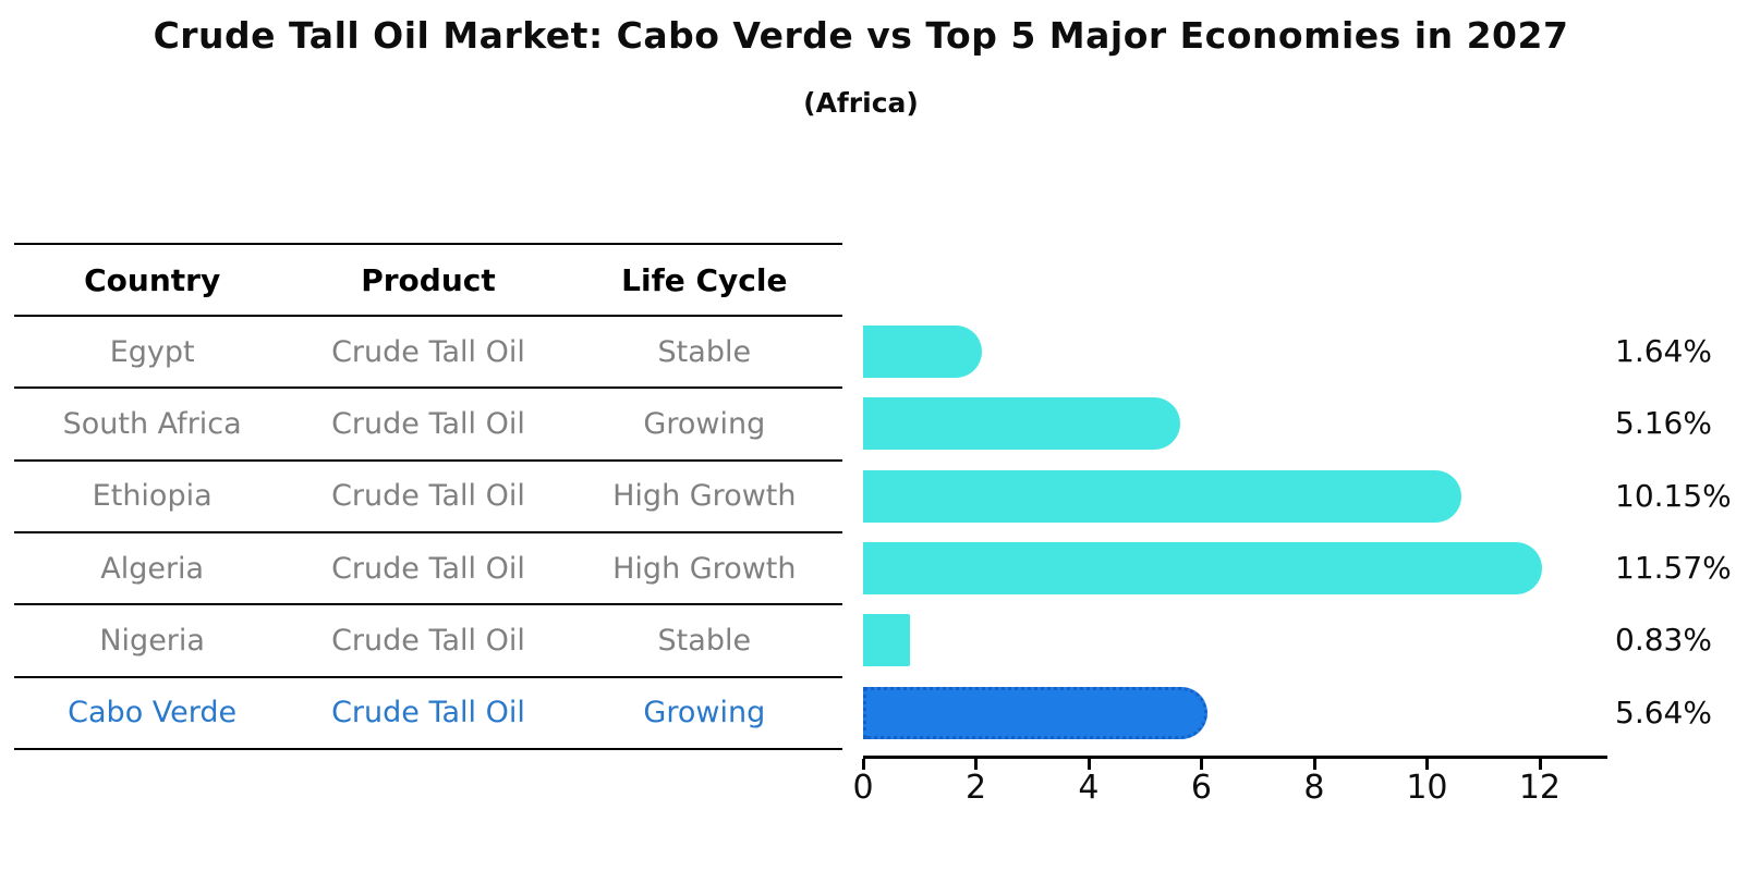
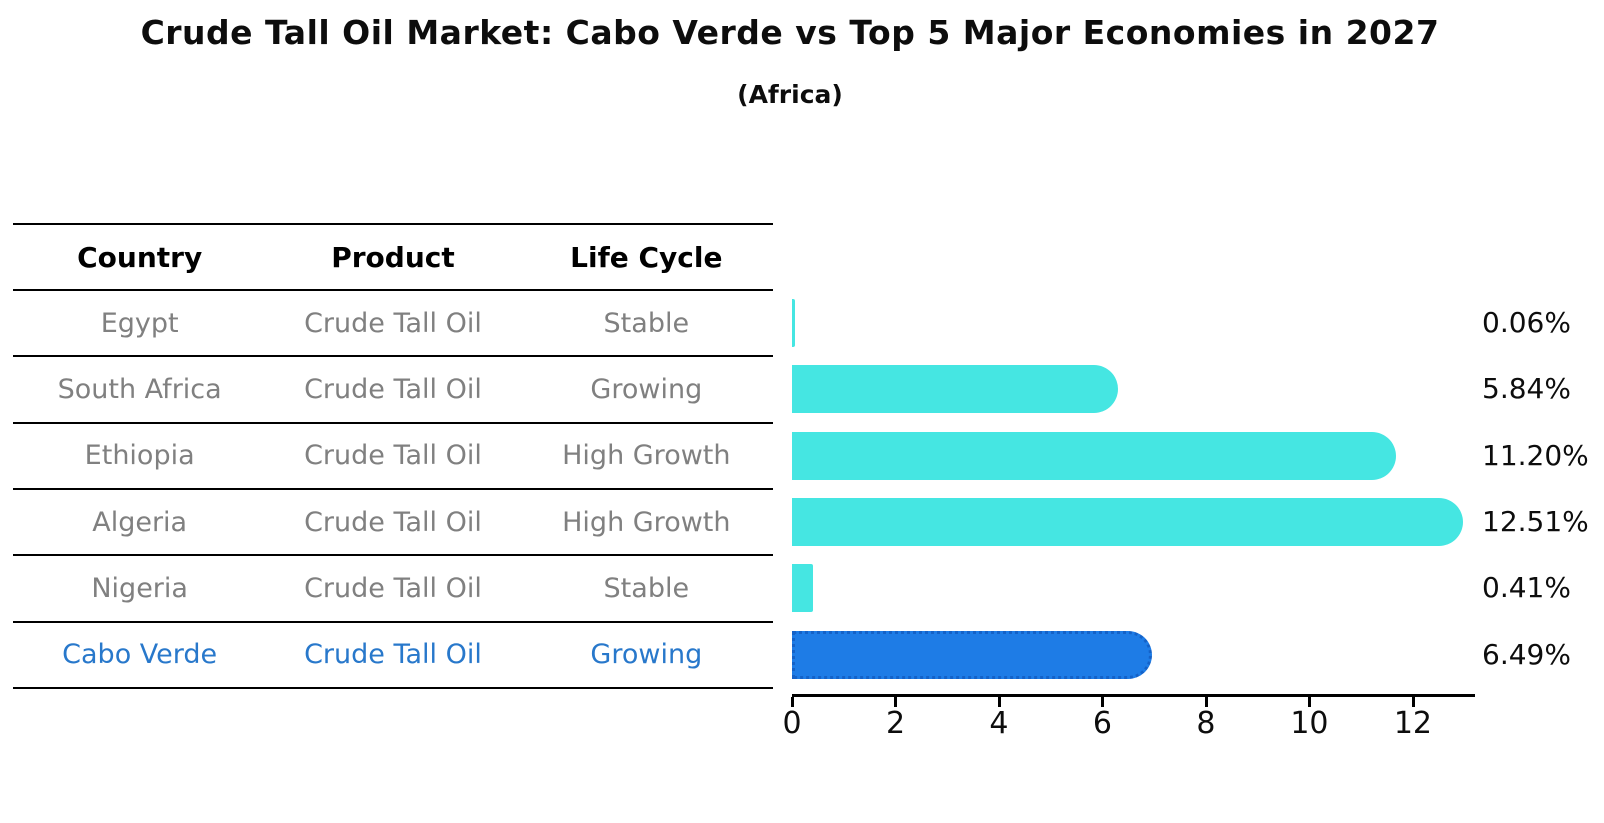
Egypt: 1.64% -> 0.06%
South Africa: 5.16% -> 5.84%
Ethiopia: 10.15% -> 11.20%
Algeria: 11.57% -> 12.51%
Nigeria: 0.83% -> 0.41%
Cabo Verde: 5.64% -> 6.49%
